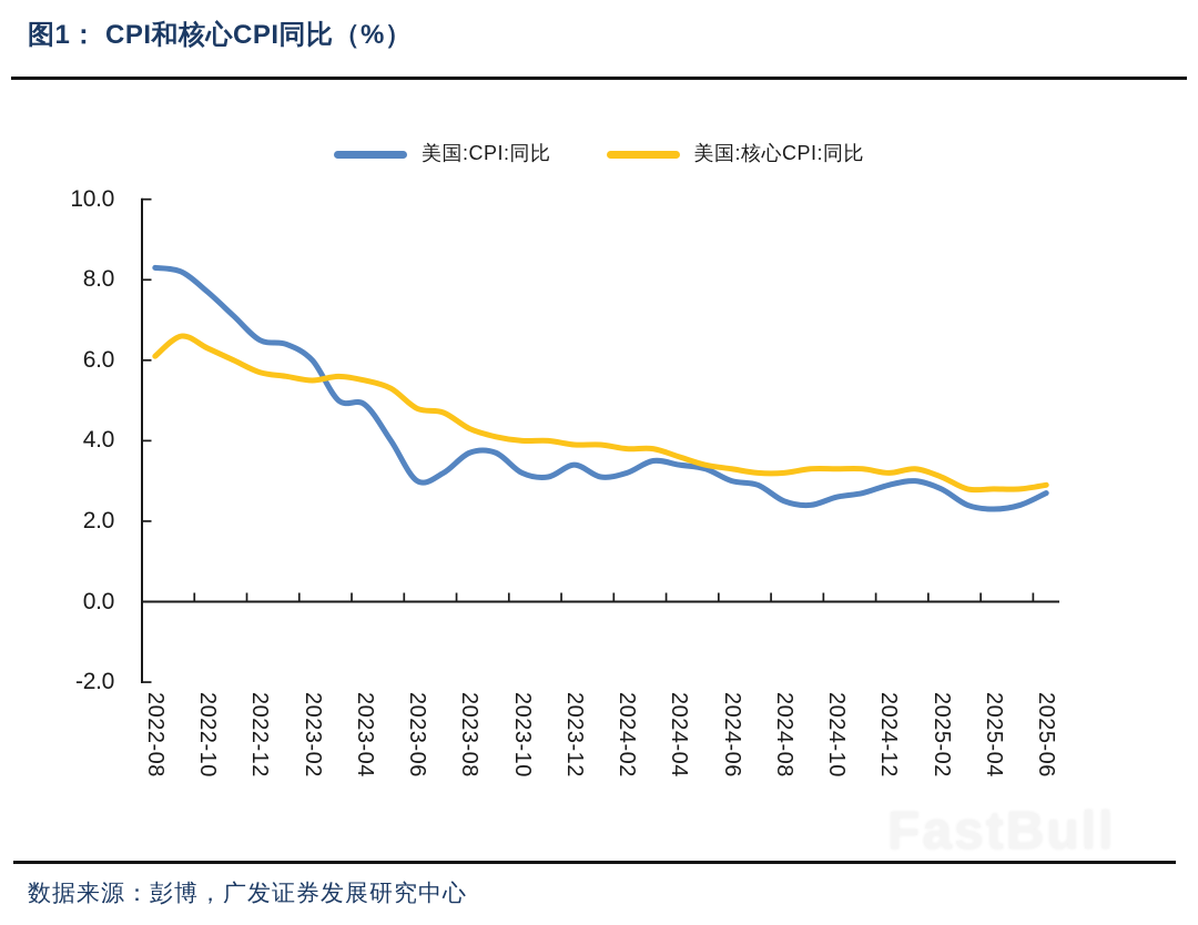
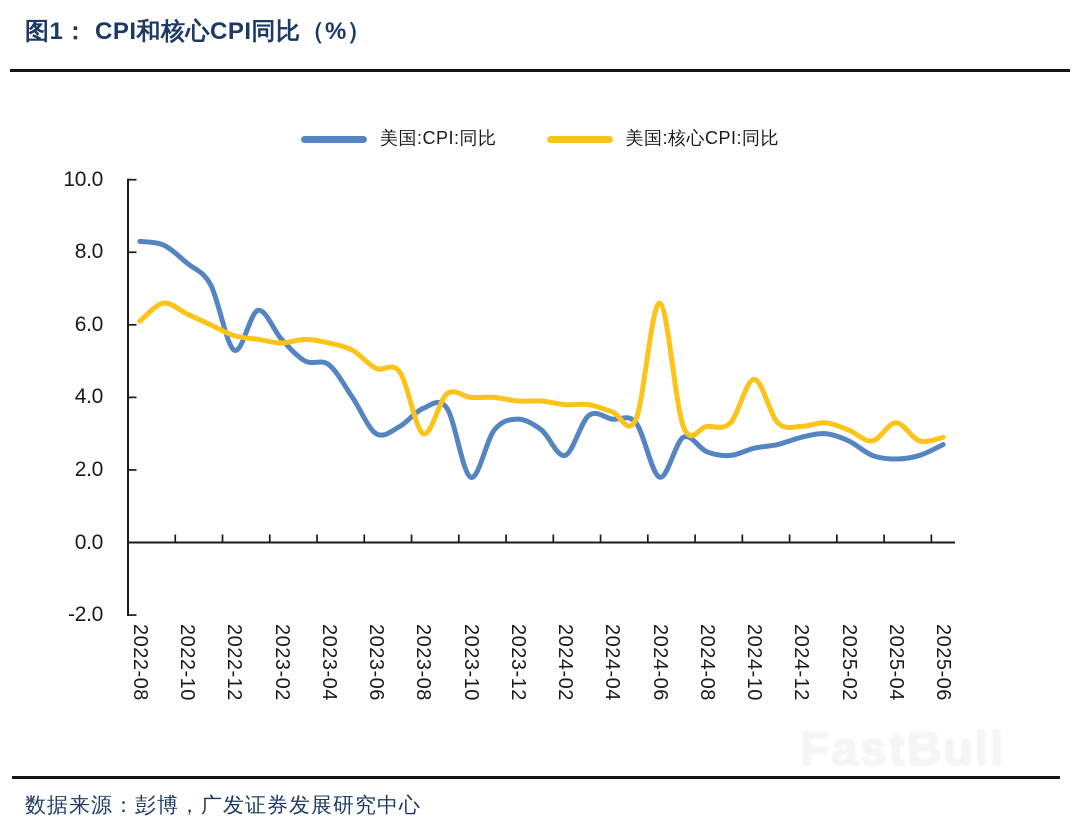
美国:CPI:同比/2022-12: 6.5 -> 5.3
美国:CPI:同比/2023-02: 6.0 -> 5.6
美国:核心CPI:同比/2023-08: 4.3 -> 3.0
美国:CPI:同比/2023-10: 3.2 -> 1.8
美国:CPI:同比/2024-02: 3.2 -> 2.4
美国:CPI:同比/2024-06: 3.0 -> 1.8
美国:核心CPI:同比/2024-06: 3.3 -> 6.6
美国:核心CPI:同比/2024-10: 3.3 -> 4.5
美国:核心CPI:同比/2025-04: 2.8 -> 3.3
